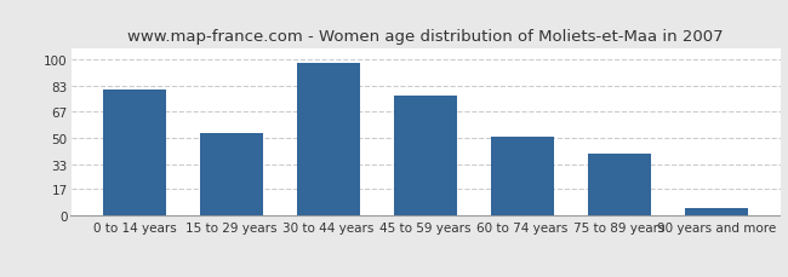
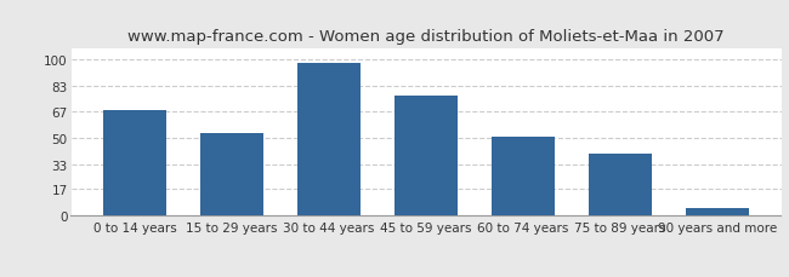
0 to 14 years: 81 -> 68
